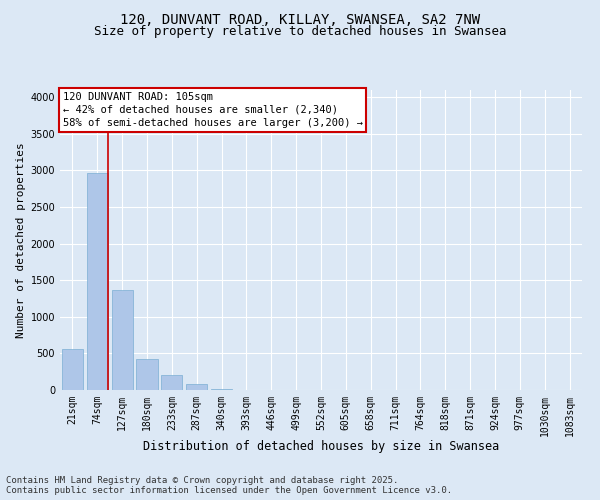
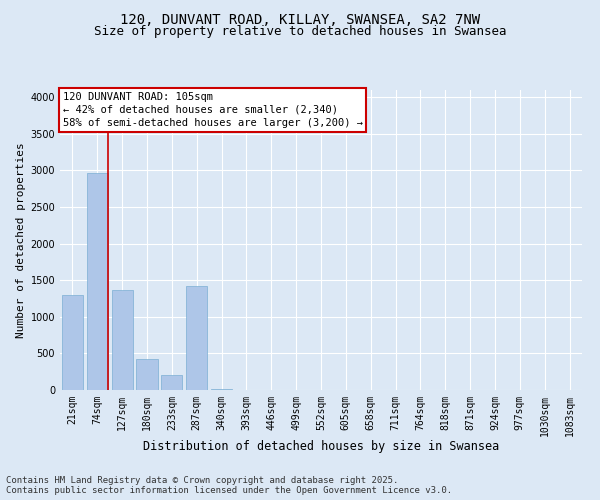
21sqm: 560 -> 1300
287sqm: 80 -> 1420
